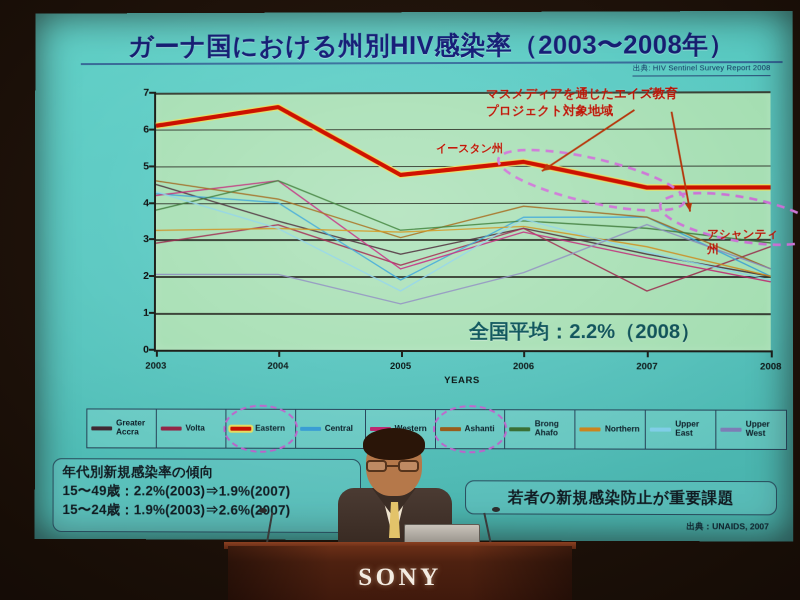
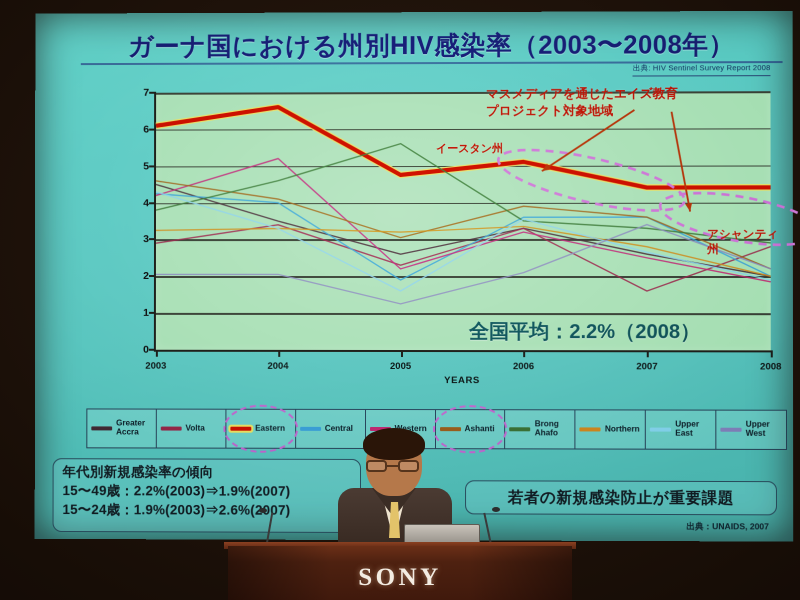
Western/2004: 4.6 -> 5.2
Brong Ahafo/2005: 3.2 -> 5.6
